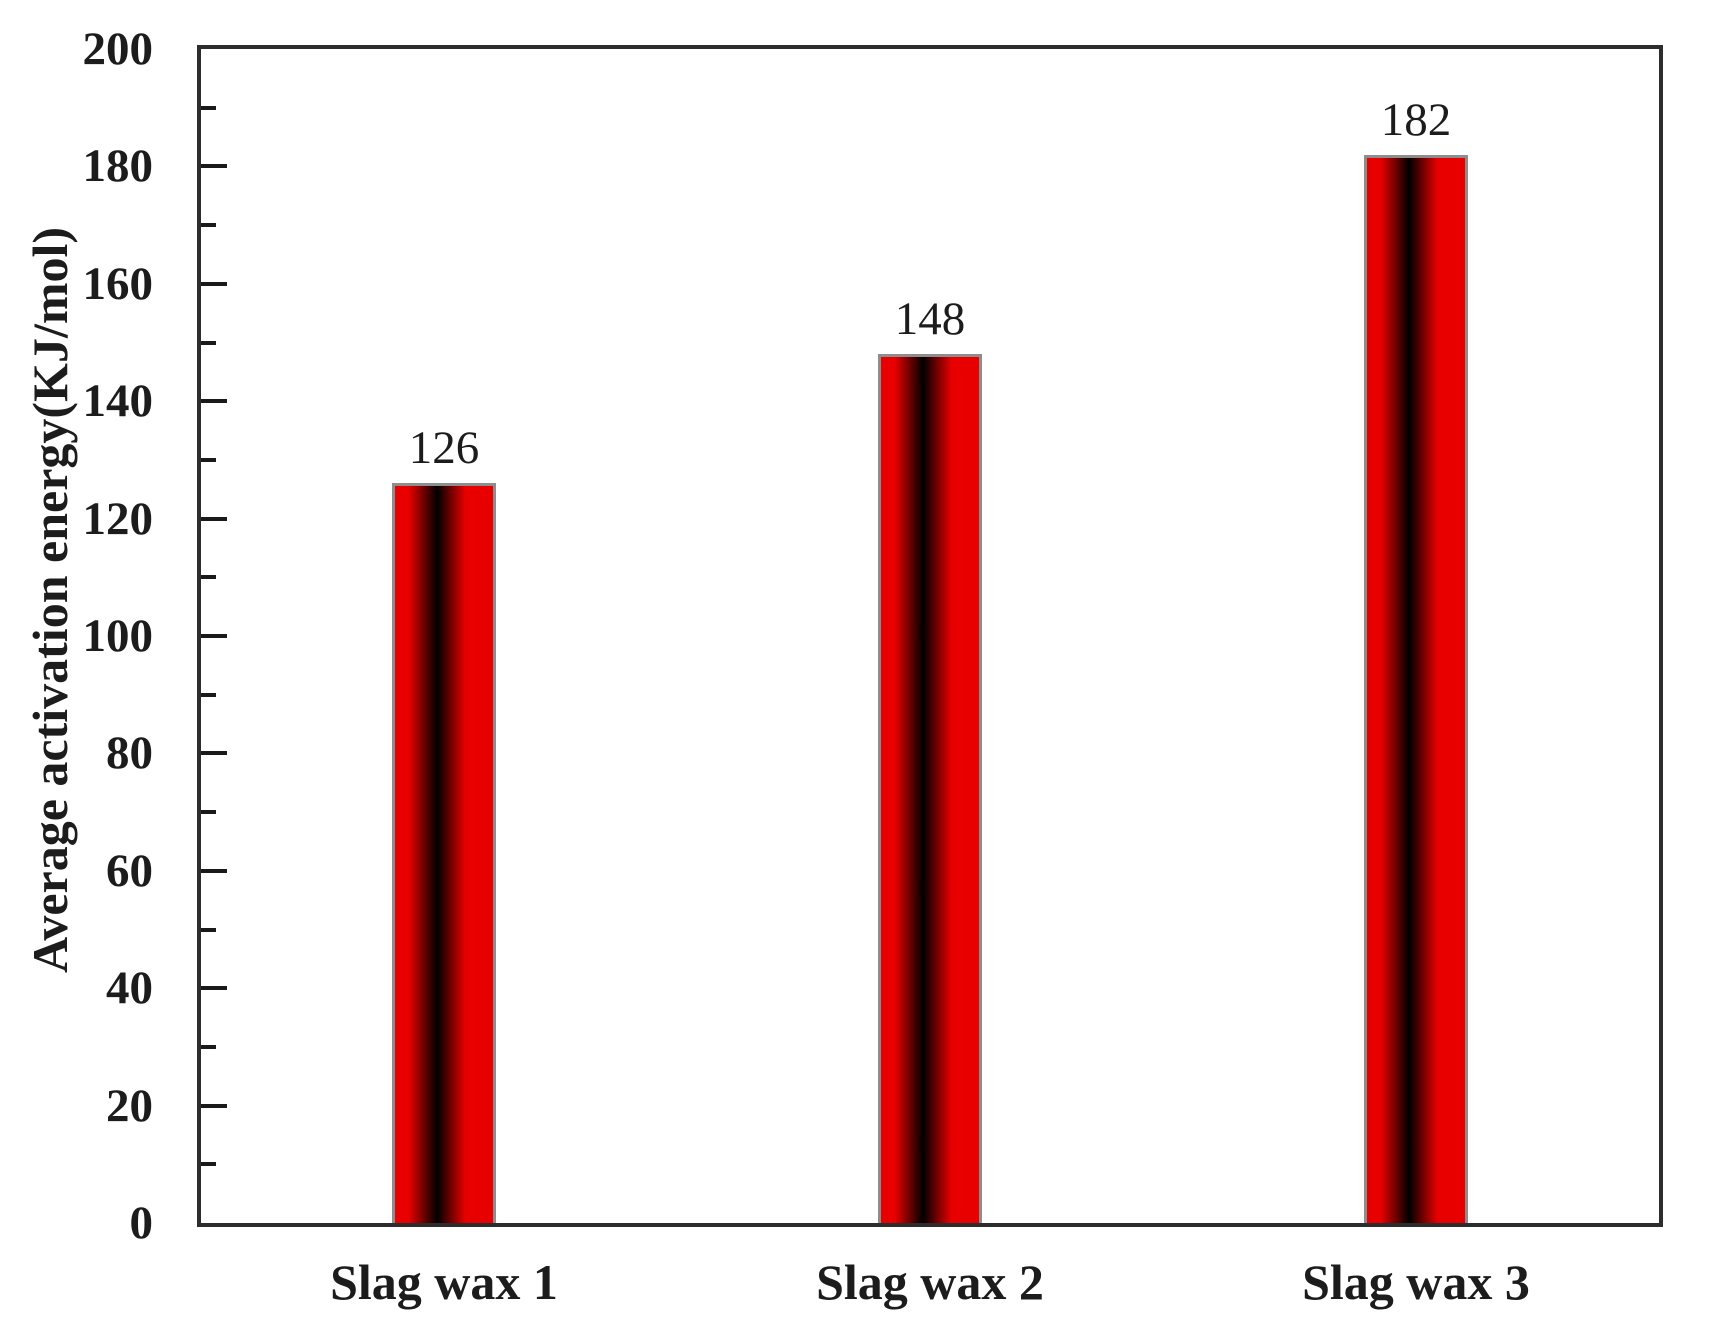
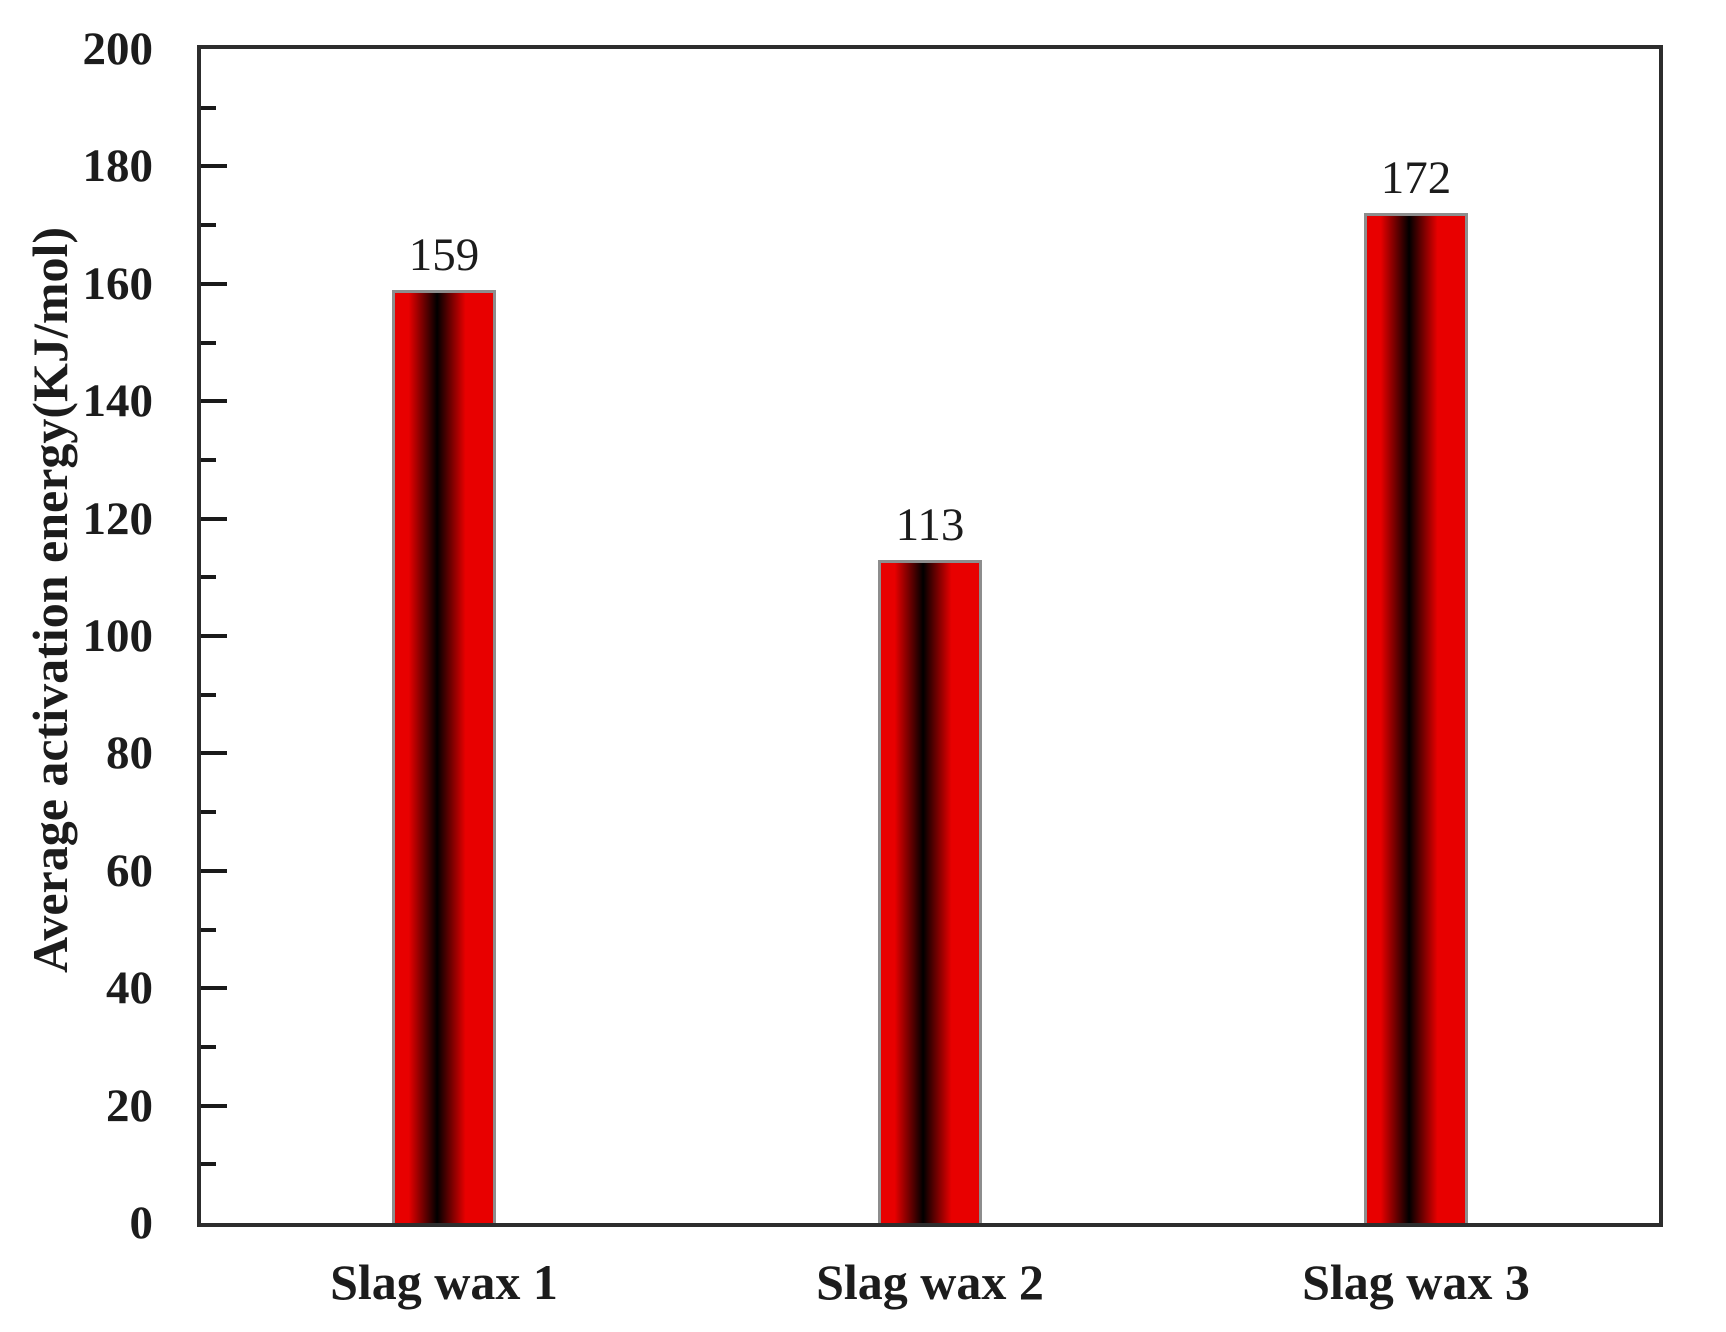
Slag wax 1: 126 -> 159
Slag wax 2: 148 -> 113
Slag wax 3: 182 -> 172
